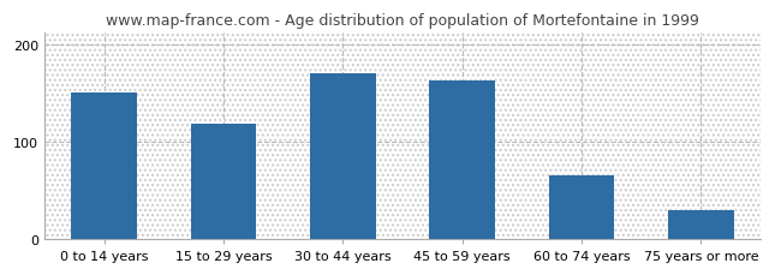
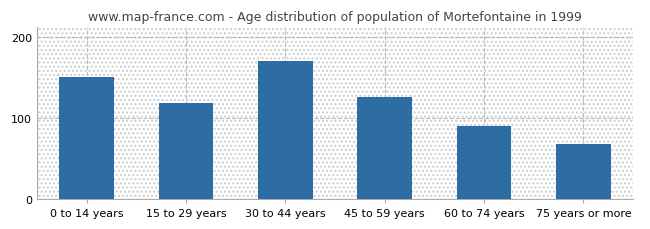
45 to 59 years: 163 -> 126
60 to 74 years: 65 -> 90
75 years or more: 30 -> 68
